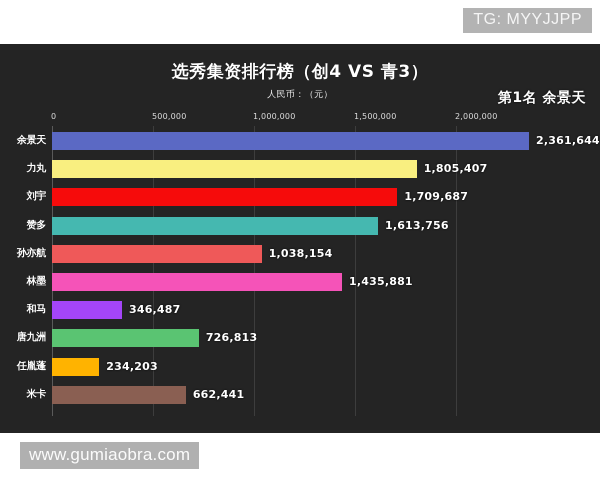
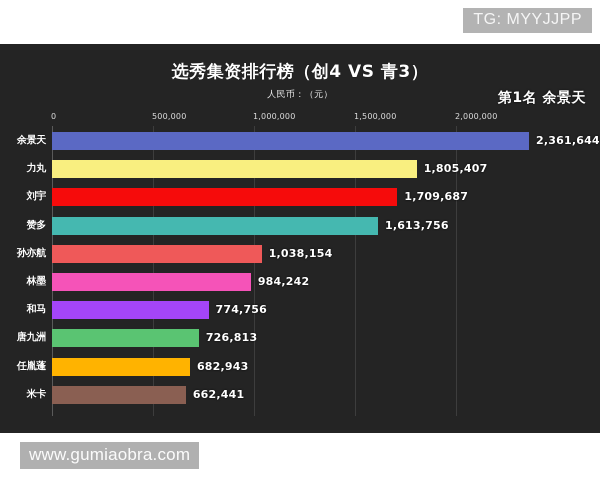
林墨: 1,435,881 -> 984,242
和马: 346,487 -> 774,756
任胤蓬: 234,203 -> 682,943
